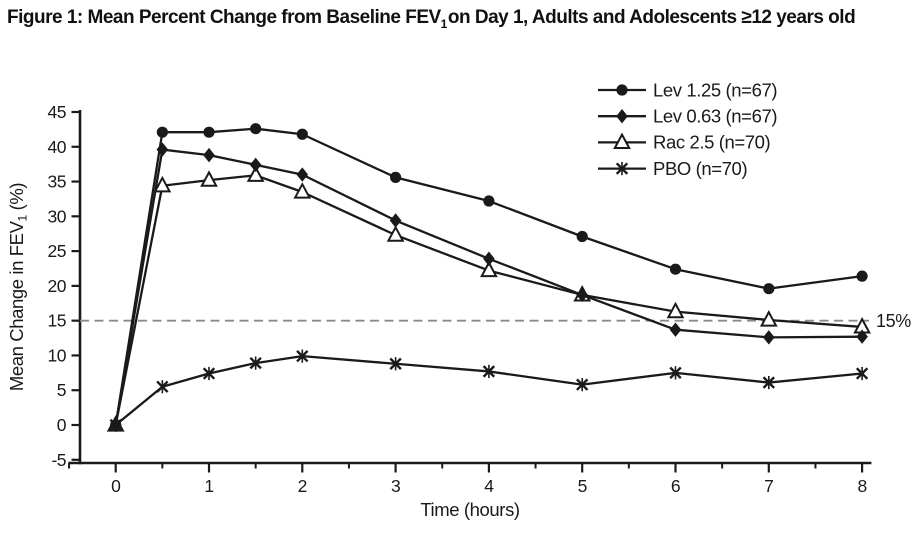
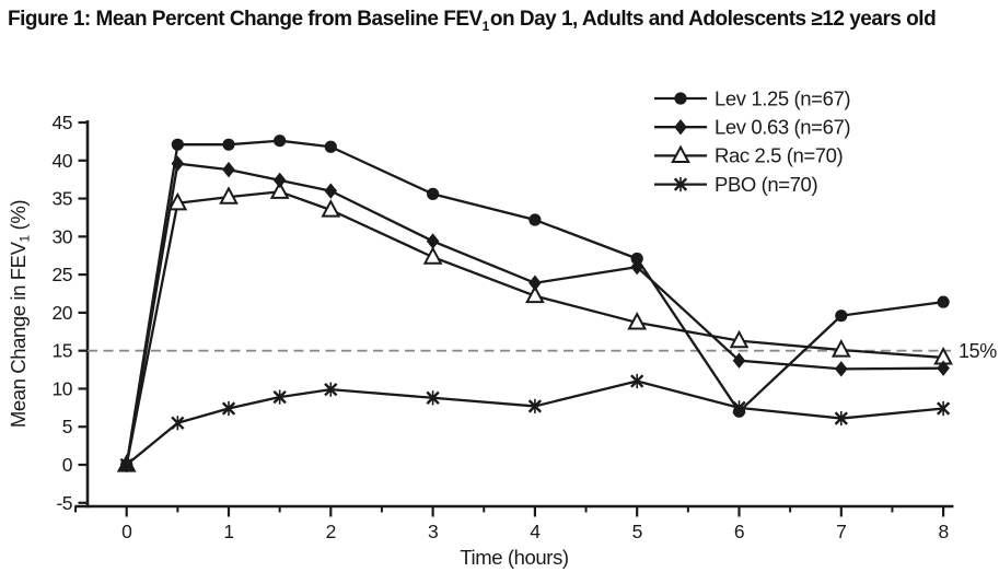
Lev 0.63 (n=67)/5: 19 -> 26
PBO (n=70)/5: 6 -> 11
Lev 1.25 (n=67)/6: 22 -> 7
